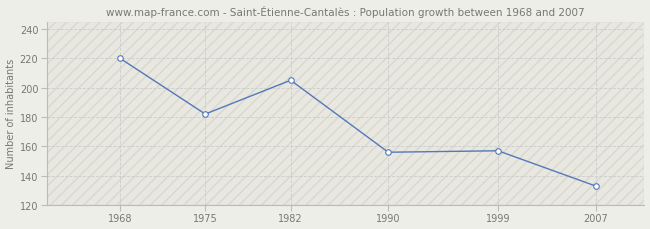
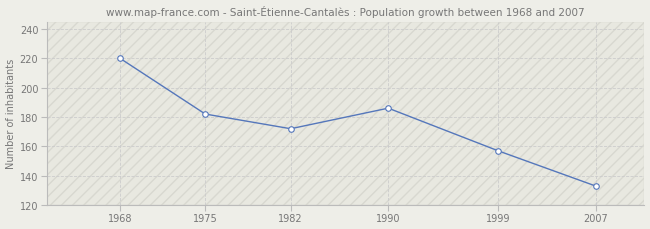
1982: 205 -> 172
1990: 156 -> 186
